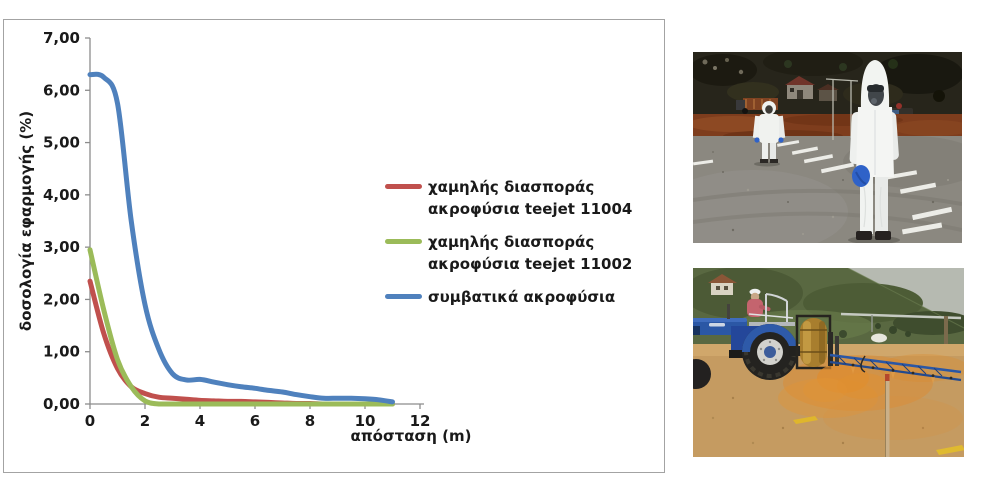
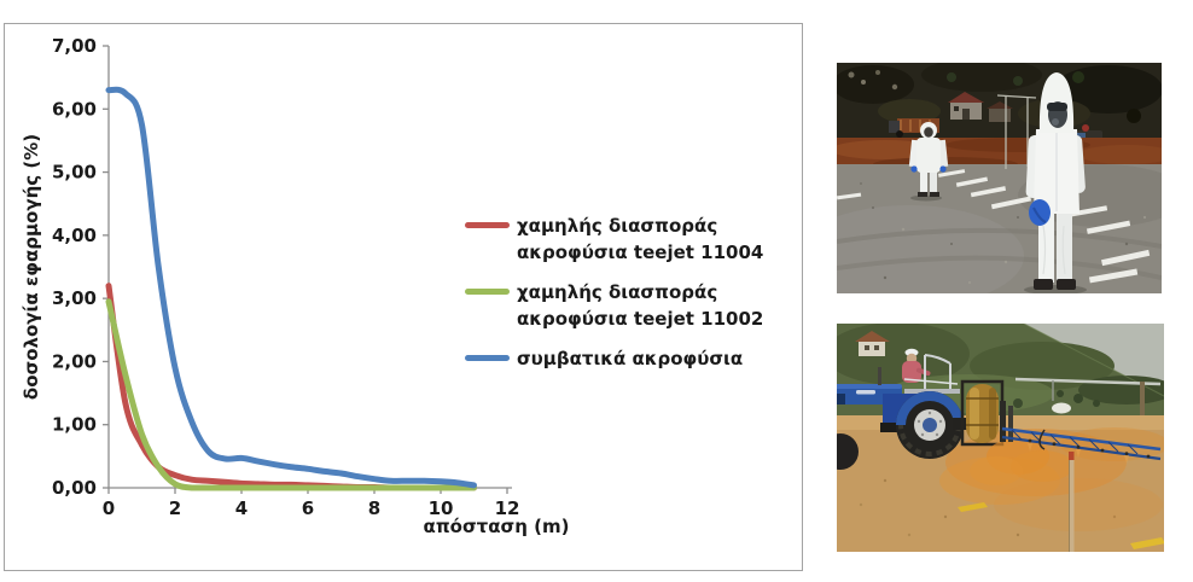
χαμηλής διασποράς ακροφύσια teejet 11004/0: 2,4 -> 3,2
